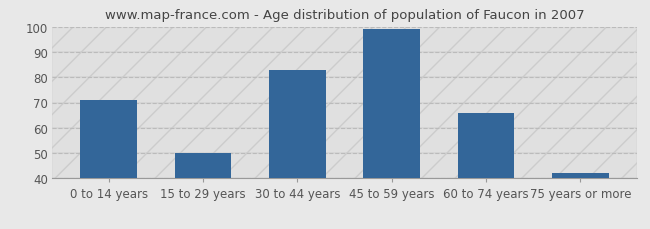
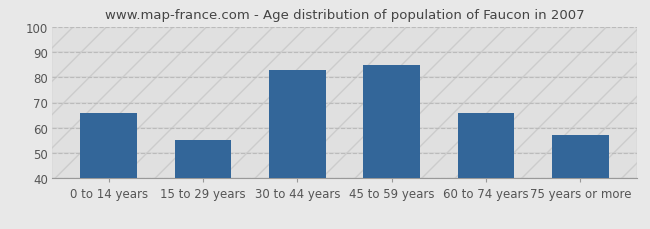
0 to 14 years: 71 -> 66
15 to 29 years: 50 -> 55
45 to 59 years: 99 -> 85
75 years or more: 42 -> 57
